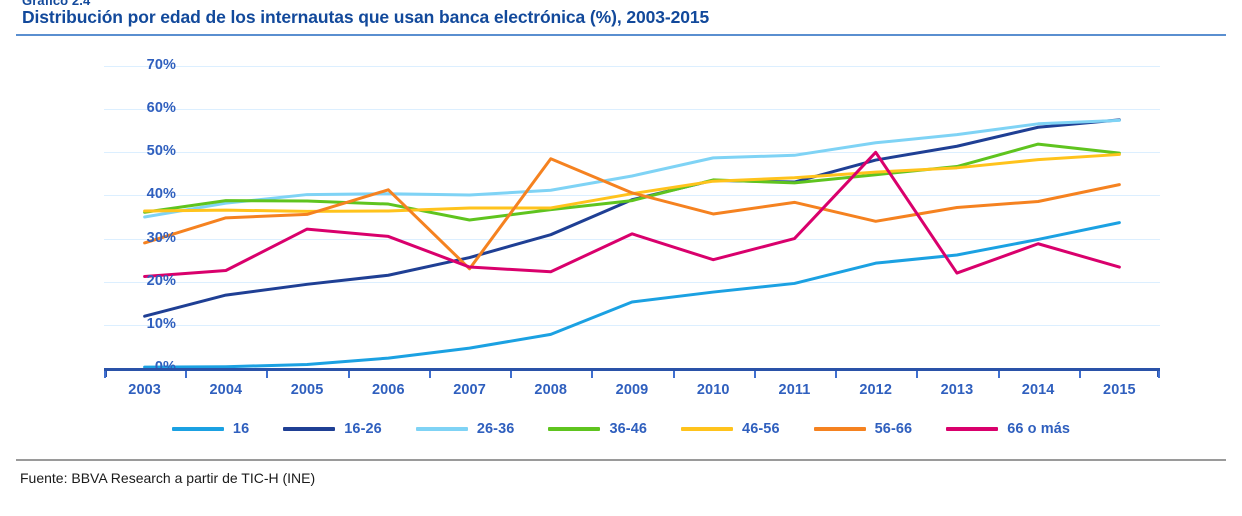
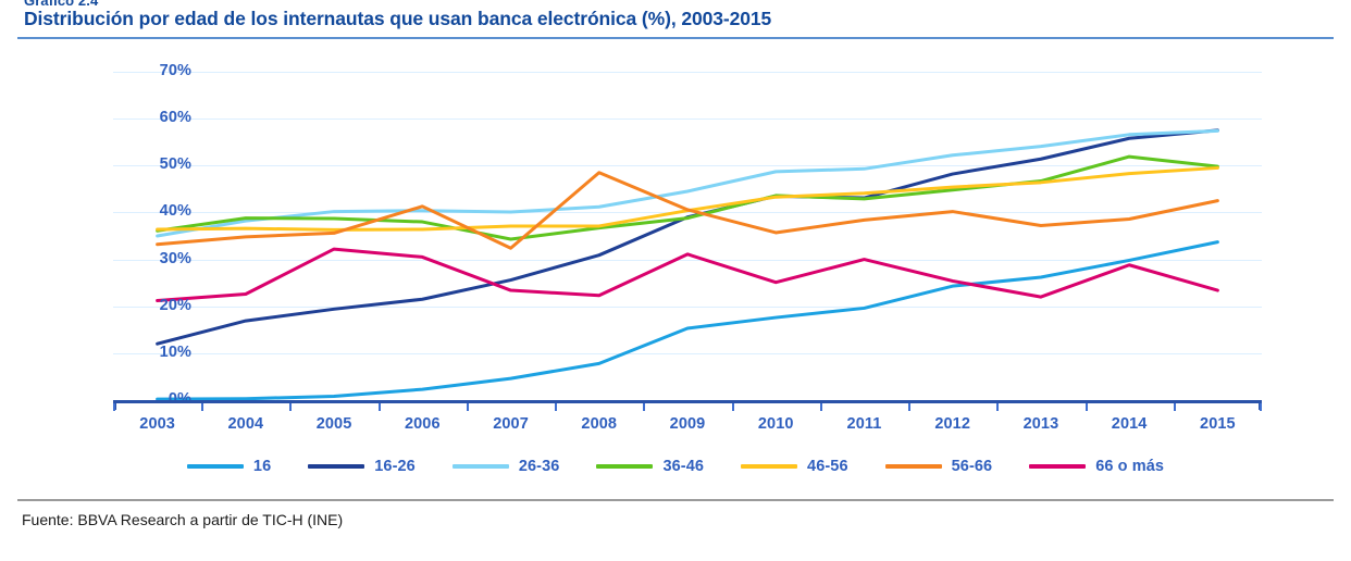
56-66/2003: 29% -> 33%
56-66/2007: 23% -> 32%
56-66/2012: 34% -> 40%
66 o más/2012: 50% -> 25%
